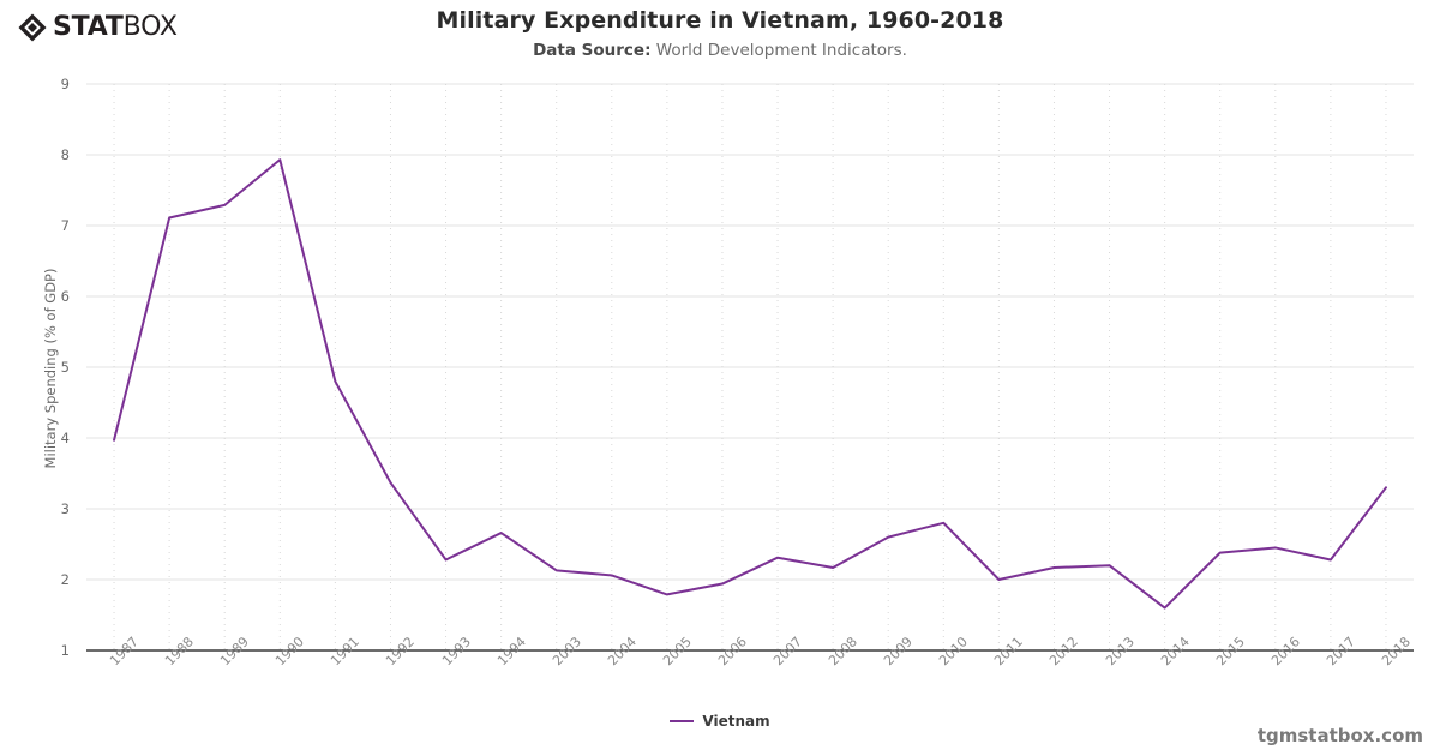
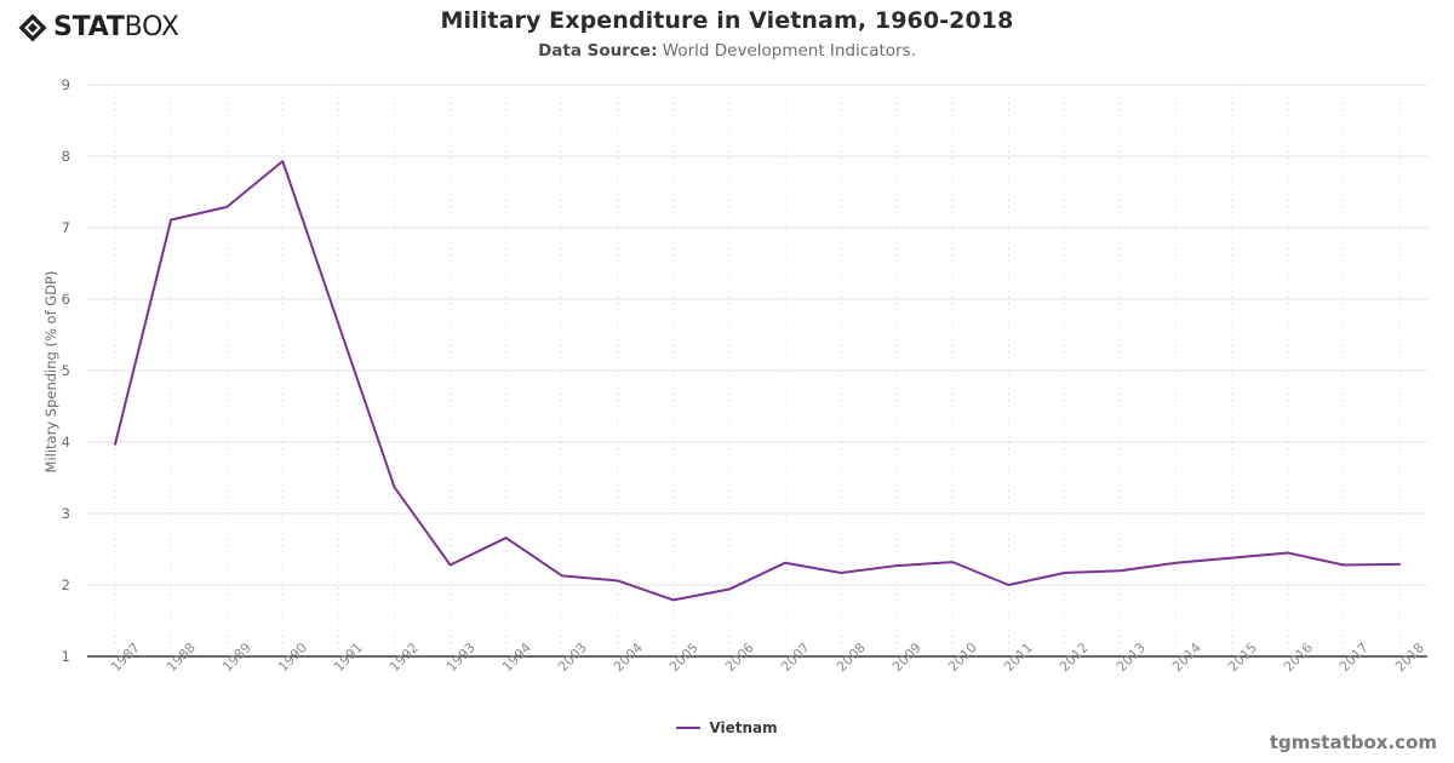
1991: 4.8 -> 5.7
2009: 2.6 -> 2.3
2010: 2.8 -> 2.3
2014: 1.6 -> 2.3
2018: 3.3 -> 2.3
